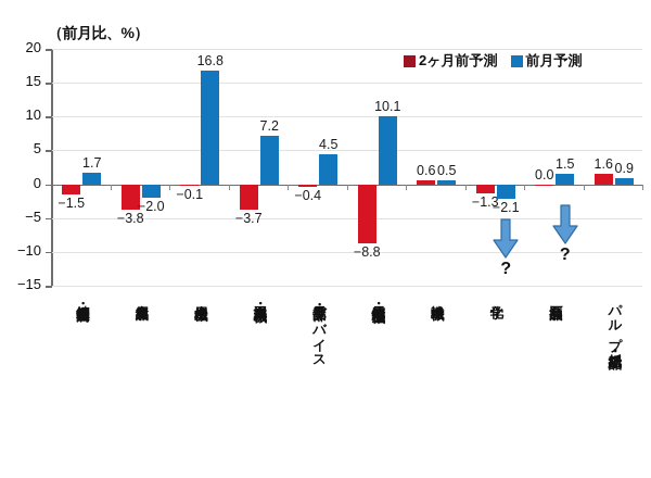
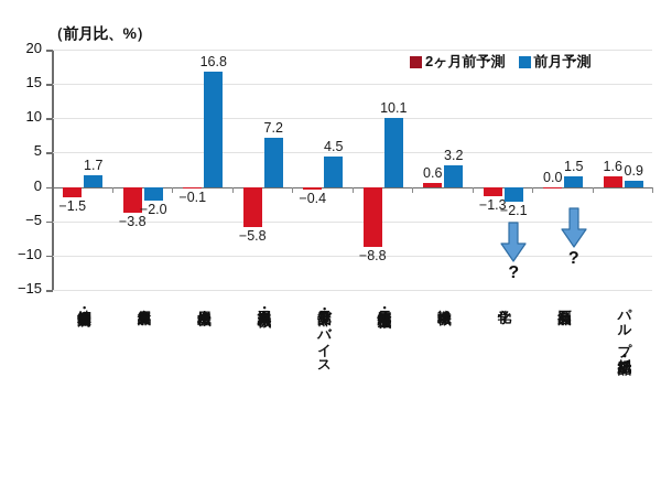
2ヶ月前予測/汎用・業務用機械: −3.7 -> −5.8
前月予測/輸送機械: 0.5 -> 3.2
